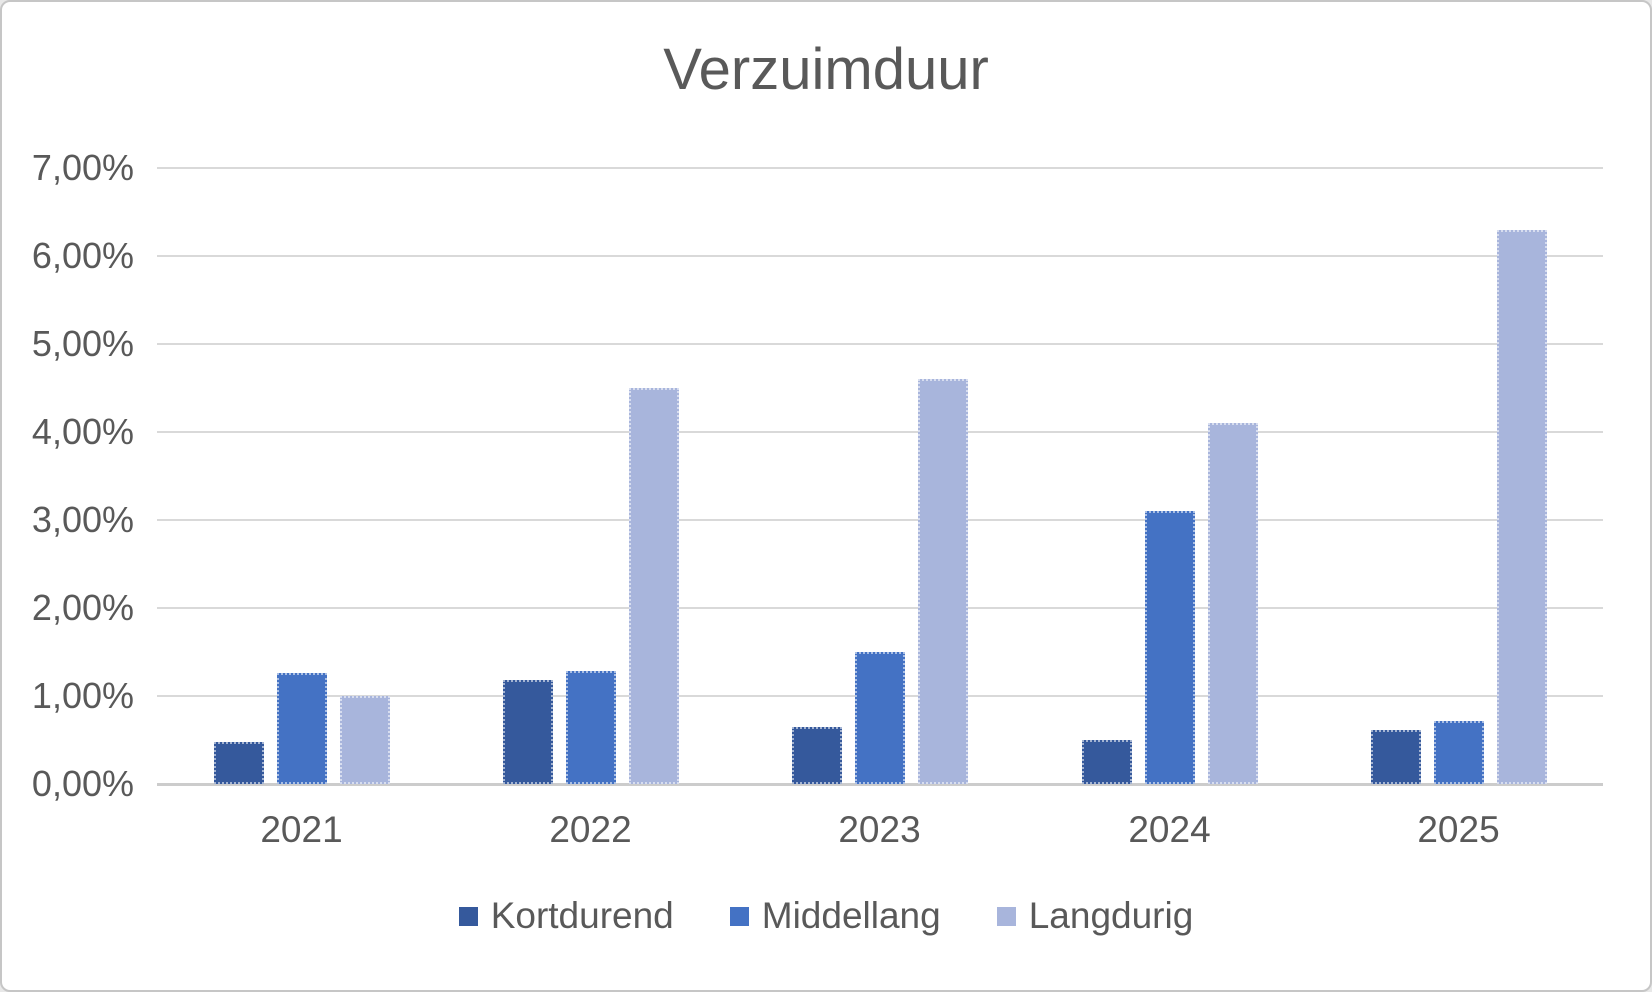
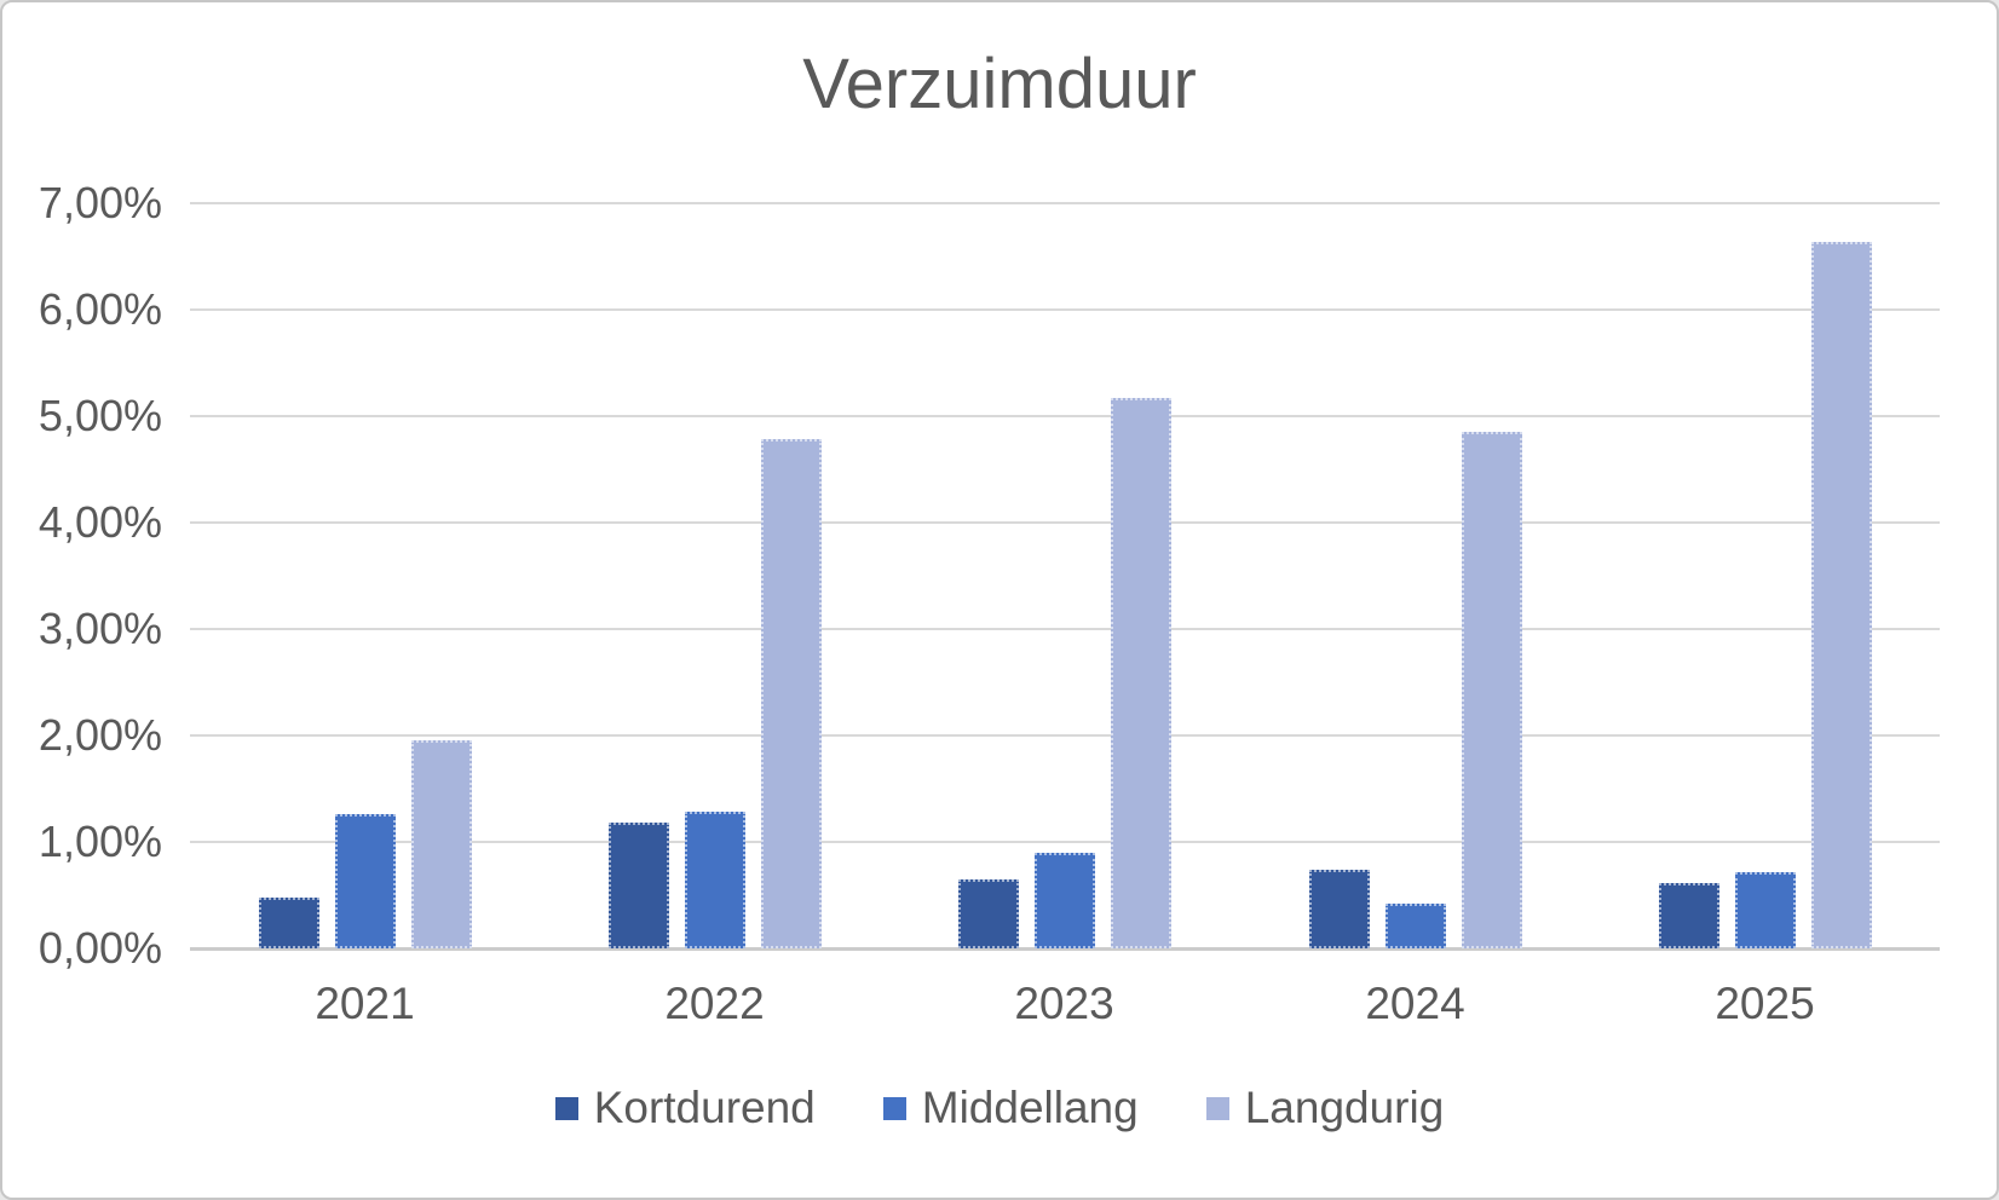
Langdurig/2021: 1,0% -> 1,9%
Langdurig/2022: 4,5% -> 4,8%
Middellang/2023: 1,5% -> 0,9%
Langdurig/2023: 4,6% -> 5,2%
Kortdurend/2024: 0,5% -> 0,7%
Middellang/2024: 3,1% -> 0,4%
Langdurig/2024: 4,1% -> 4,8%
Langdurig/2025: 6,3% -> 6,6%
